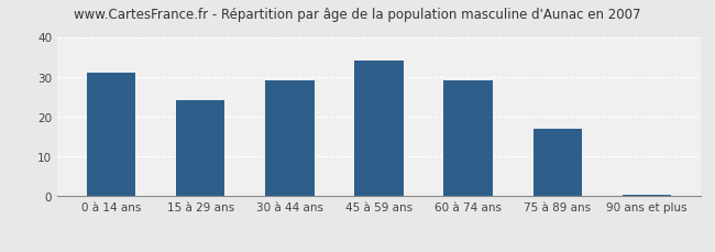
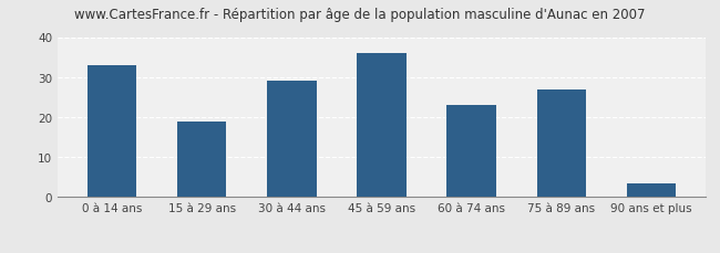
0 à 14 ans: 31.0 -> 33.0
15 à 29 ans: 24.0 -> 19.0
45 à 59 ans: 34.0 -> 36.0
60 à 74 ans: 29.0 -> 23.0
75 à 89 ans: 17.0 -> 27.0
90 ans et plus: 0.5 -> 3.5
